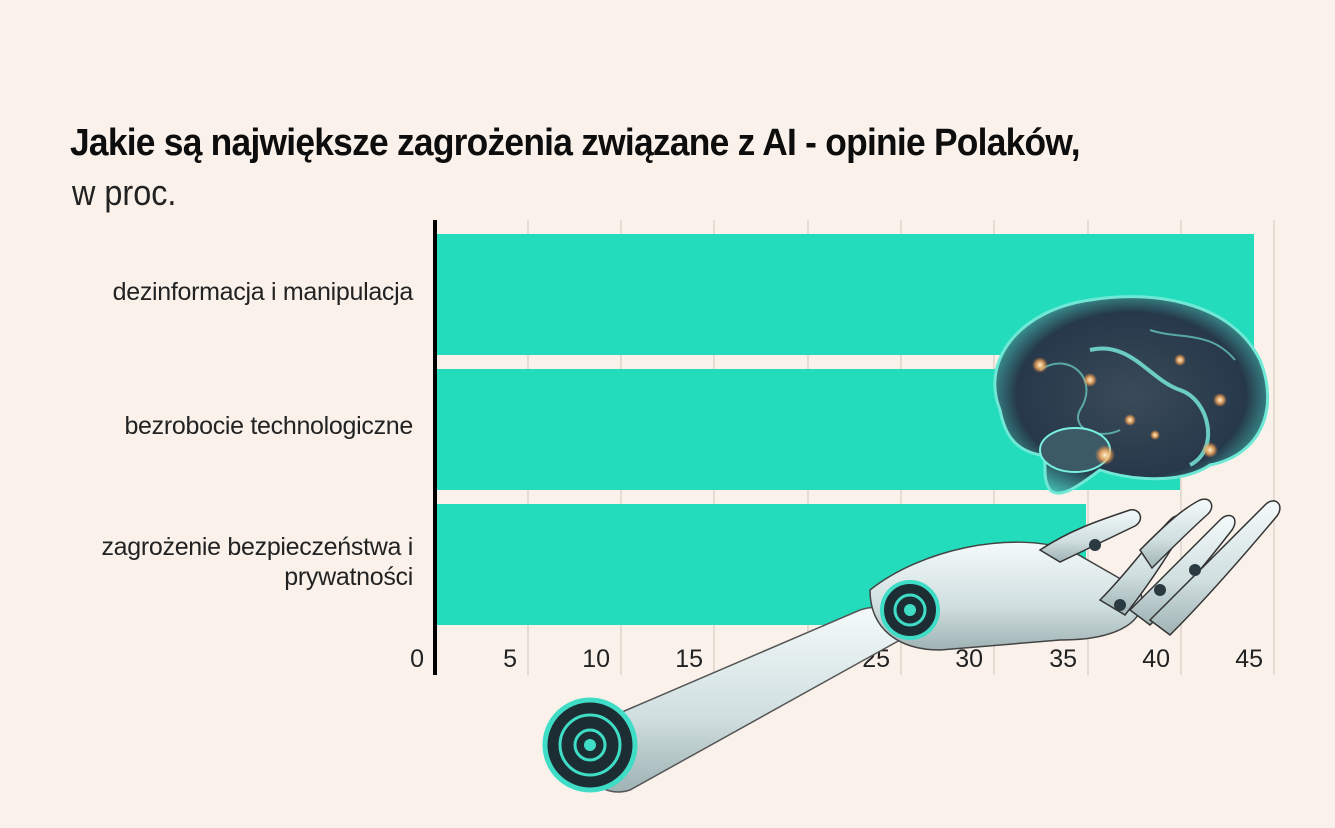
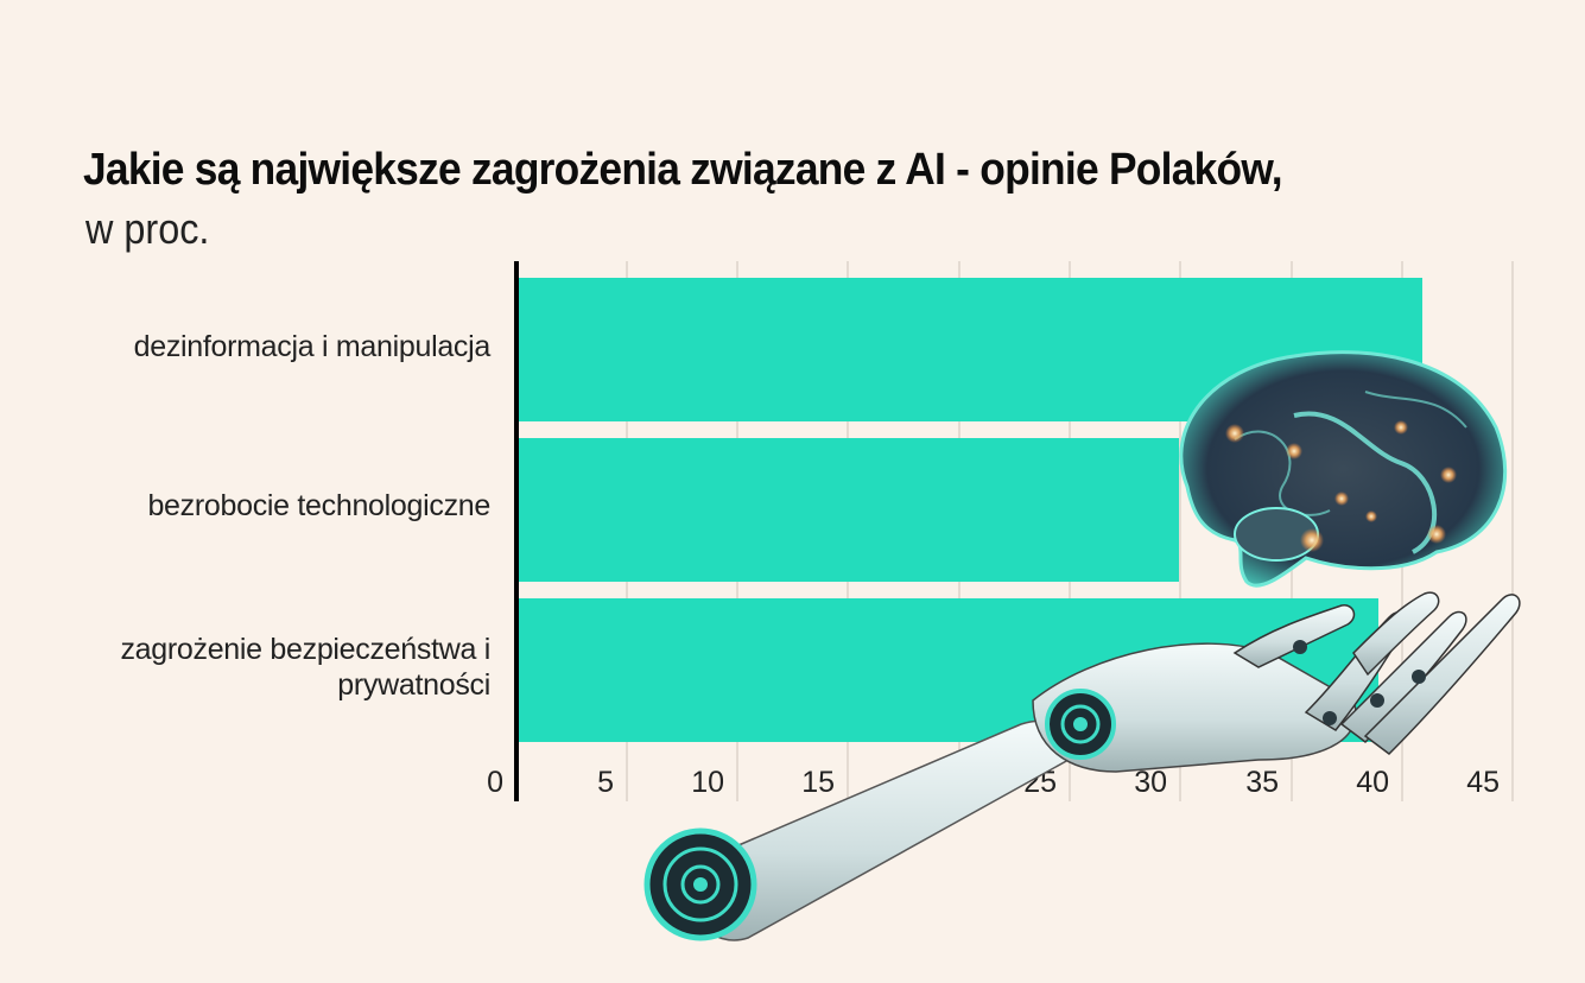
dezinformacja i manipulacja: 44 -> 41
bezrobocie technologiczne: 40 -> 30
zagrożenie bezpieczeństwa i prywatności: 35 -> 39
